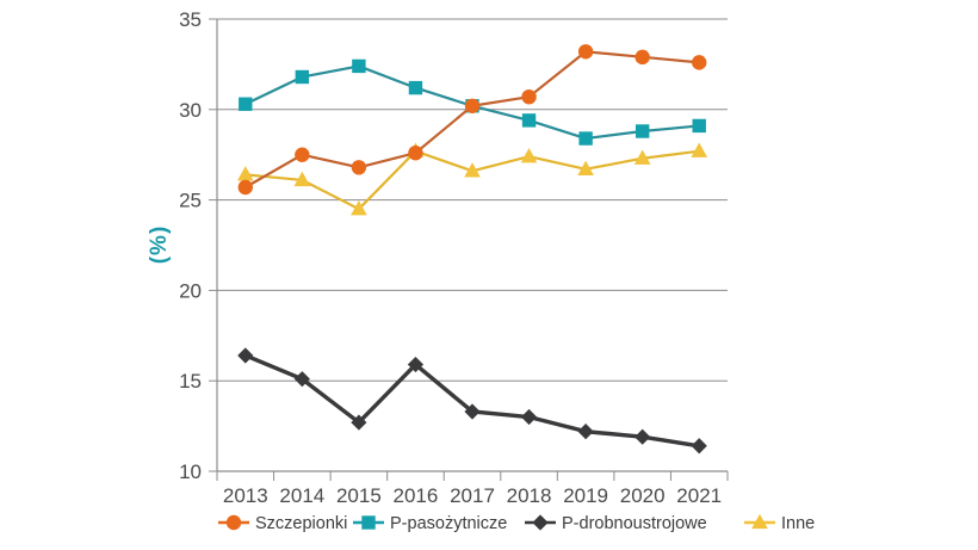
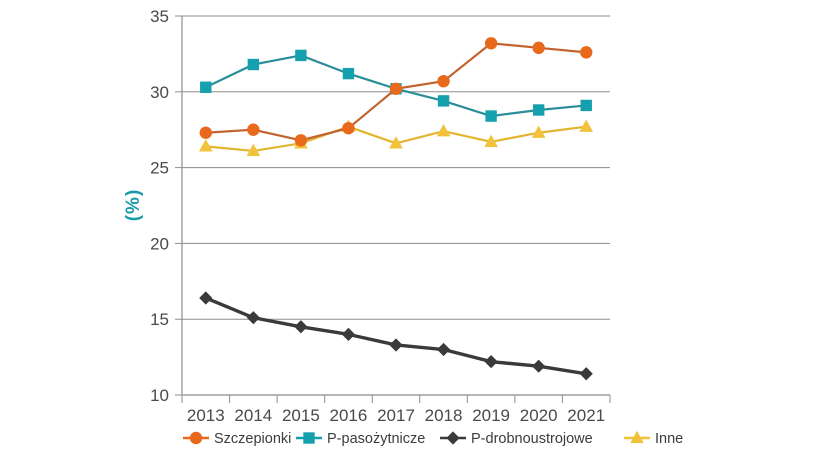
Szczepionki/2013: 25.7 -> 27.3
P-drobnoustrojowe/2015: 12.7 -> 14.5
Inne/2015: 24.5 -> 26.6
P-drobnoustrojowe/2016: 15.9 -> 14.0
